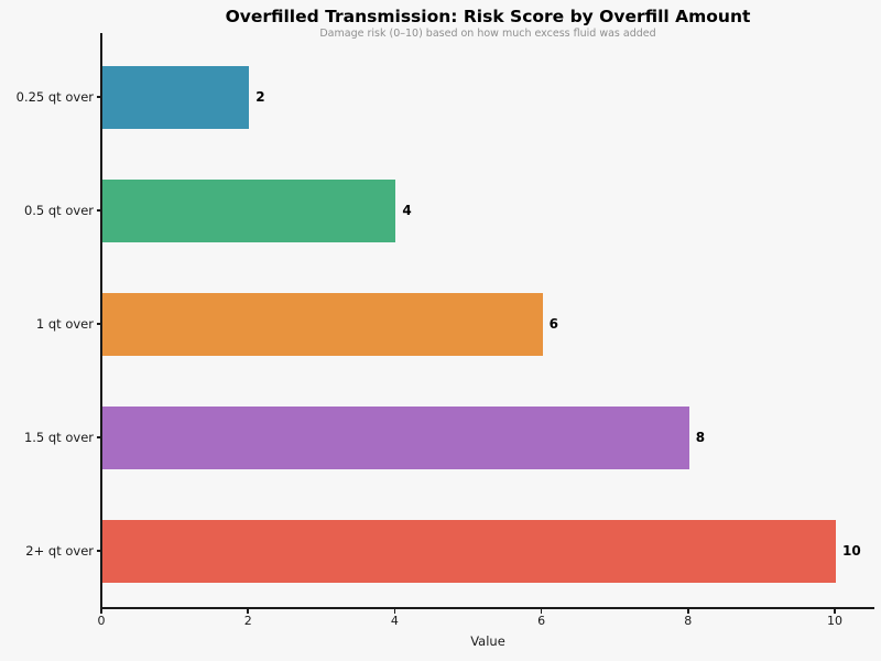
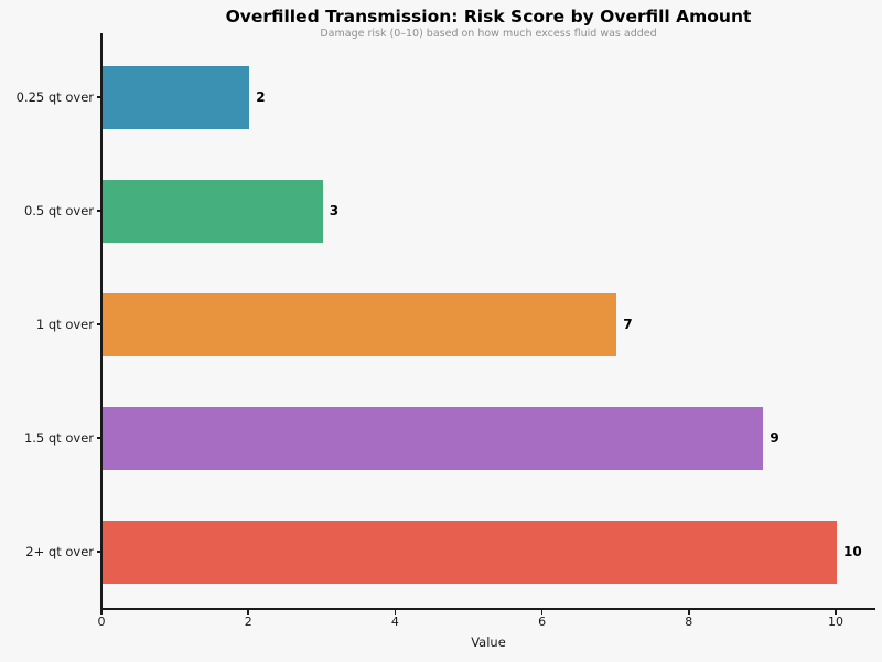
0.5 qt over: 4 -> 3
1 qt over: 6 -> 7
1.5 qt over: 8 -> 9
